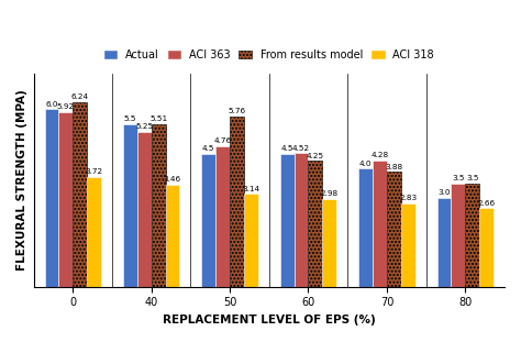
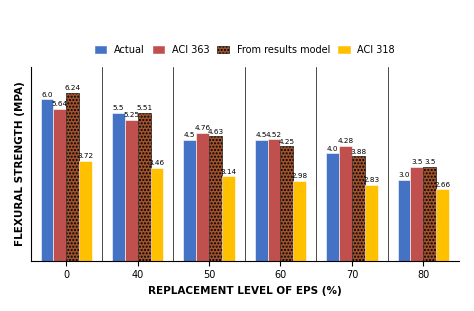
ACI 363/0: 5.92 -> 5.64
From results model/50: 5.76 -> 4.63
